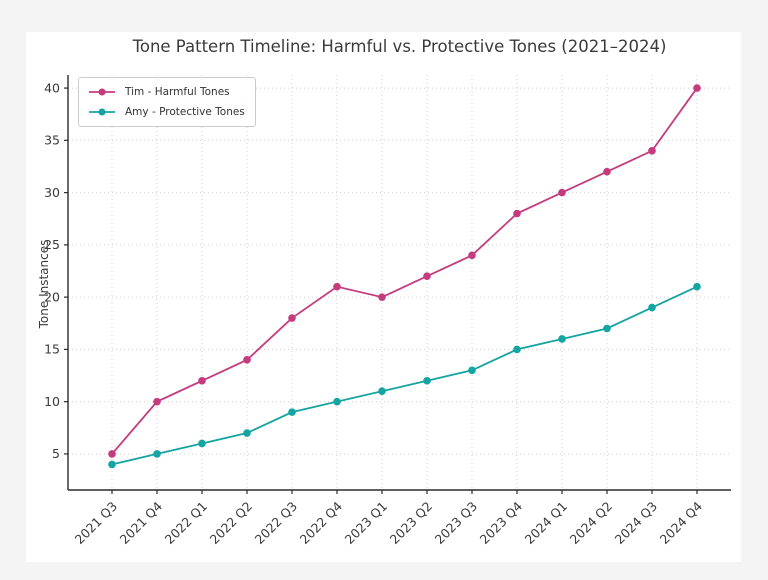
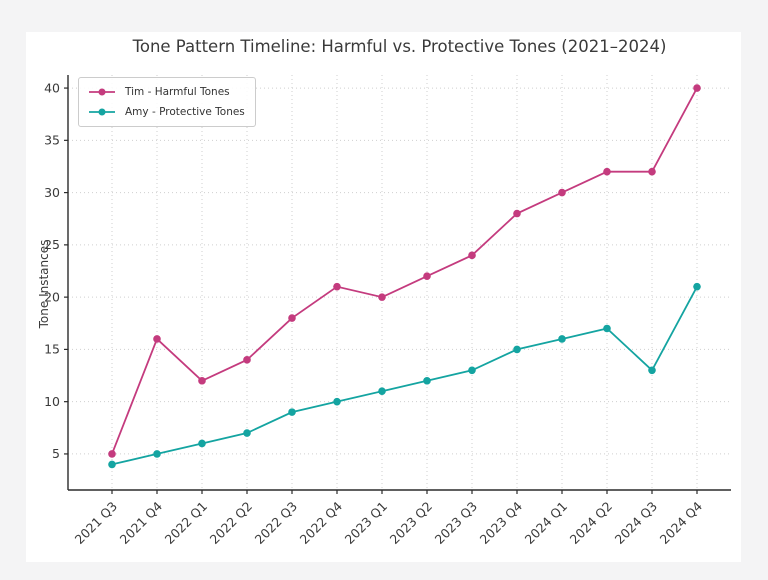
Tim - Harmful Tones/2021 Q4: 10 -> 16
Tim - Harmful Tones/2024 Q3: 34 -> 32
Amy - Protective Tones/2024 Q3: 19 -> 13
